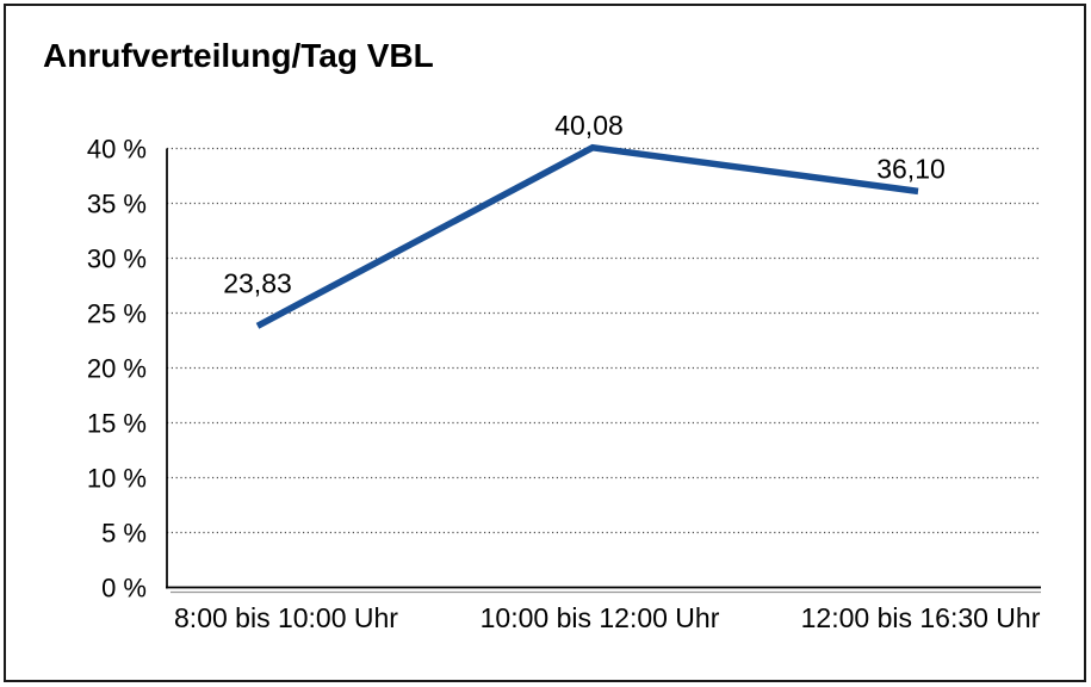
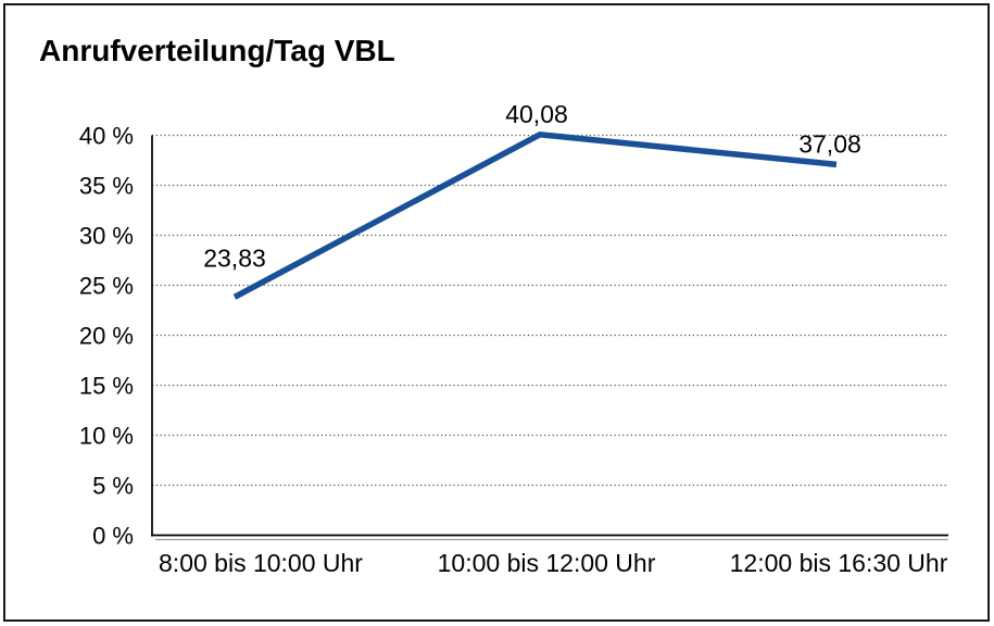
12:00 bis 16:30 Uhr: 36,10 -> 37,08
